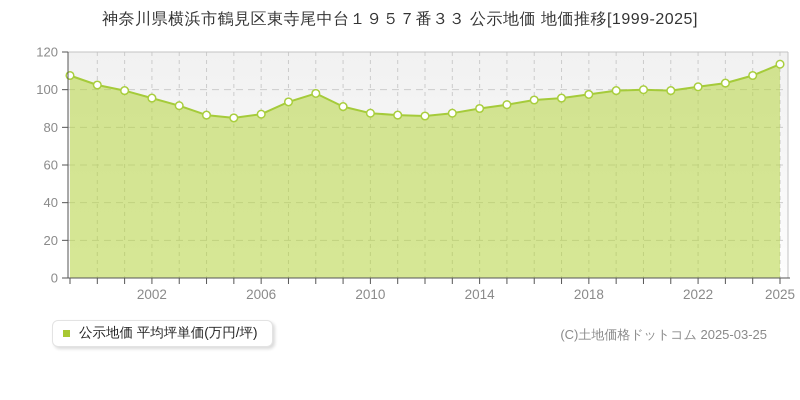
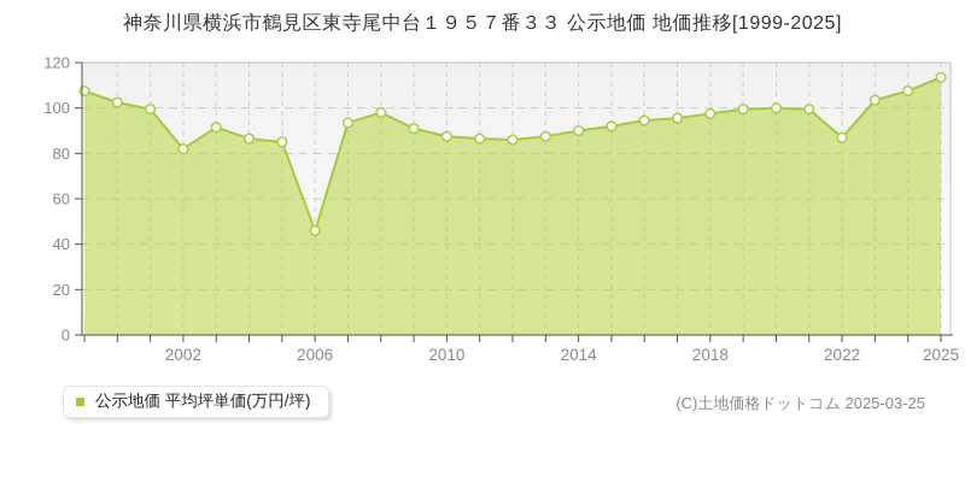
2002: 96 -> 82
2006: 87 -> 46
2022: 102 -> 87
